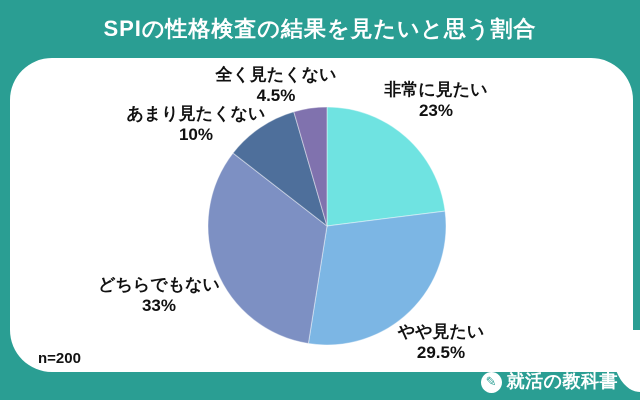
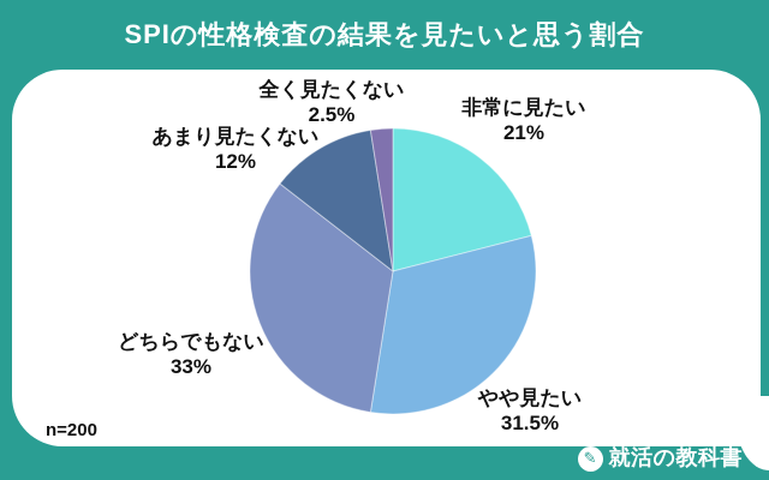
非常に見たい: 23% -> 21%
やや見たい: 29.5% -> 31.5%
あまり見たくない: 10% -> 12%
全く見たくない: 4.5% -> 2.5%
